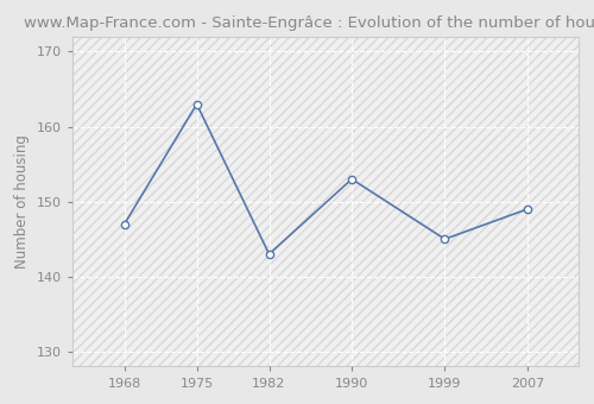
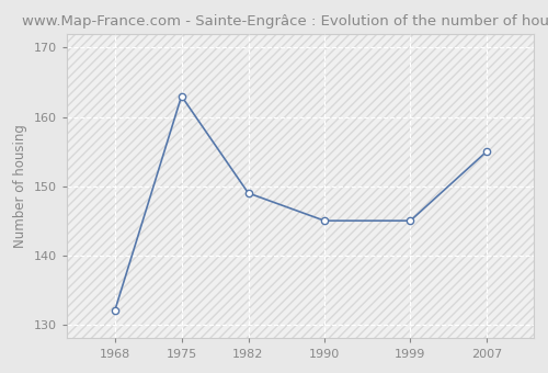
1968: 147 -> 132
1982: 143 -> 149
1990: 153 -> 145
2007: 149 -> 155
